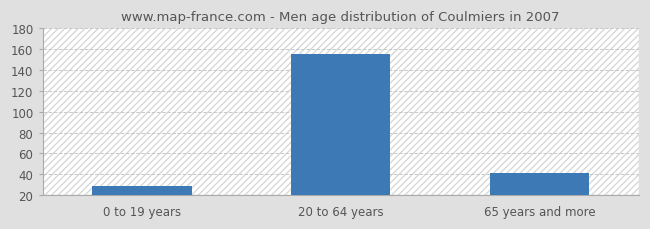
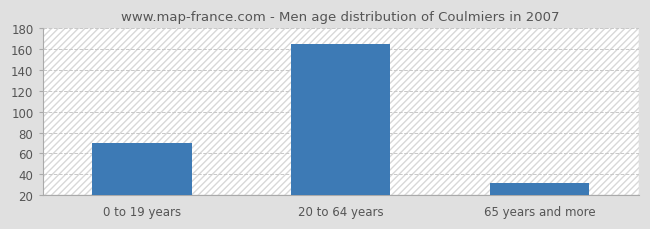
0 to 19 years: 29 -> 70
20 to 64 years: 155 -> 165
65 years and more: 41 -> 32
